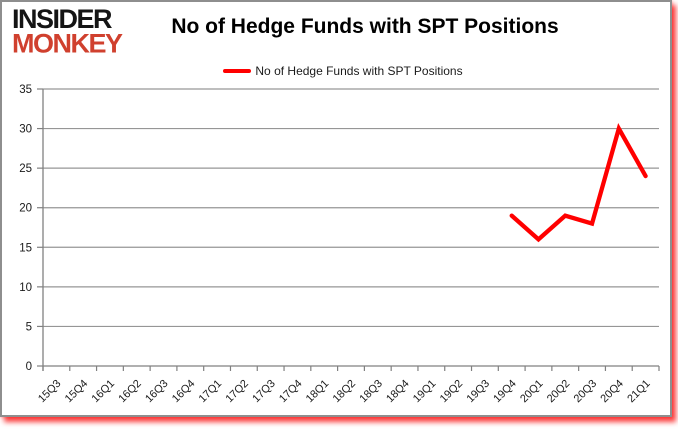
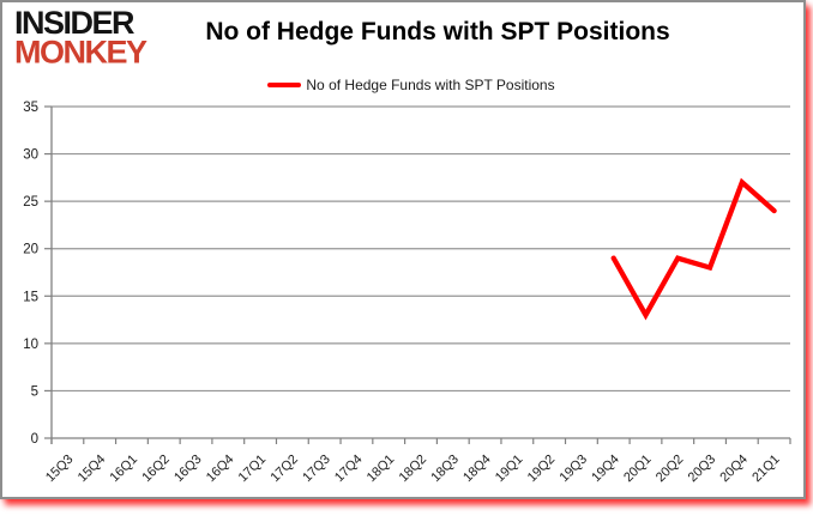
20Q1: 16 -> 13
20Q4: 30 -> 27
